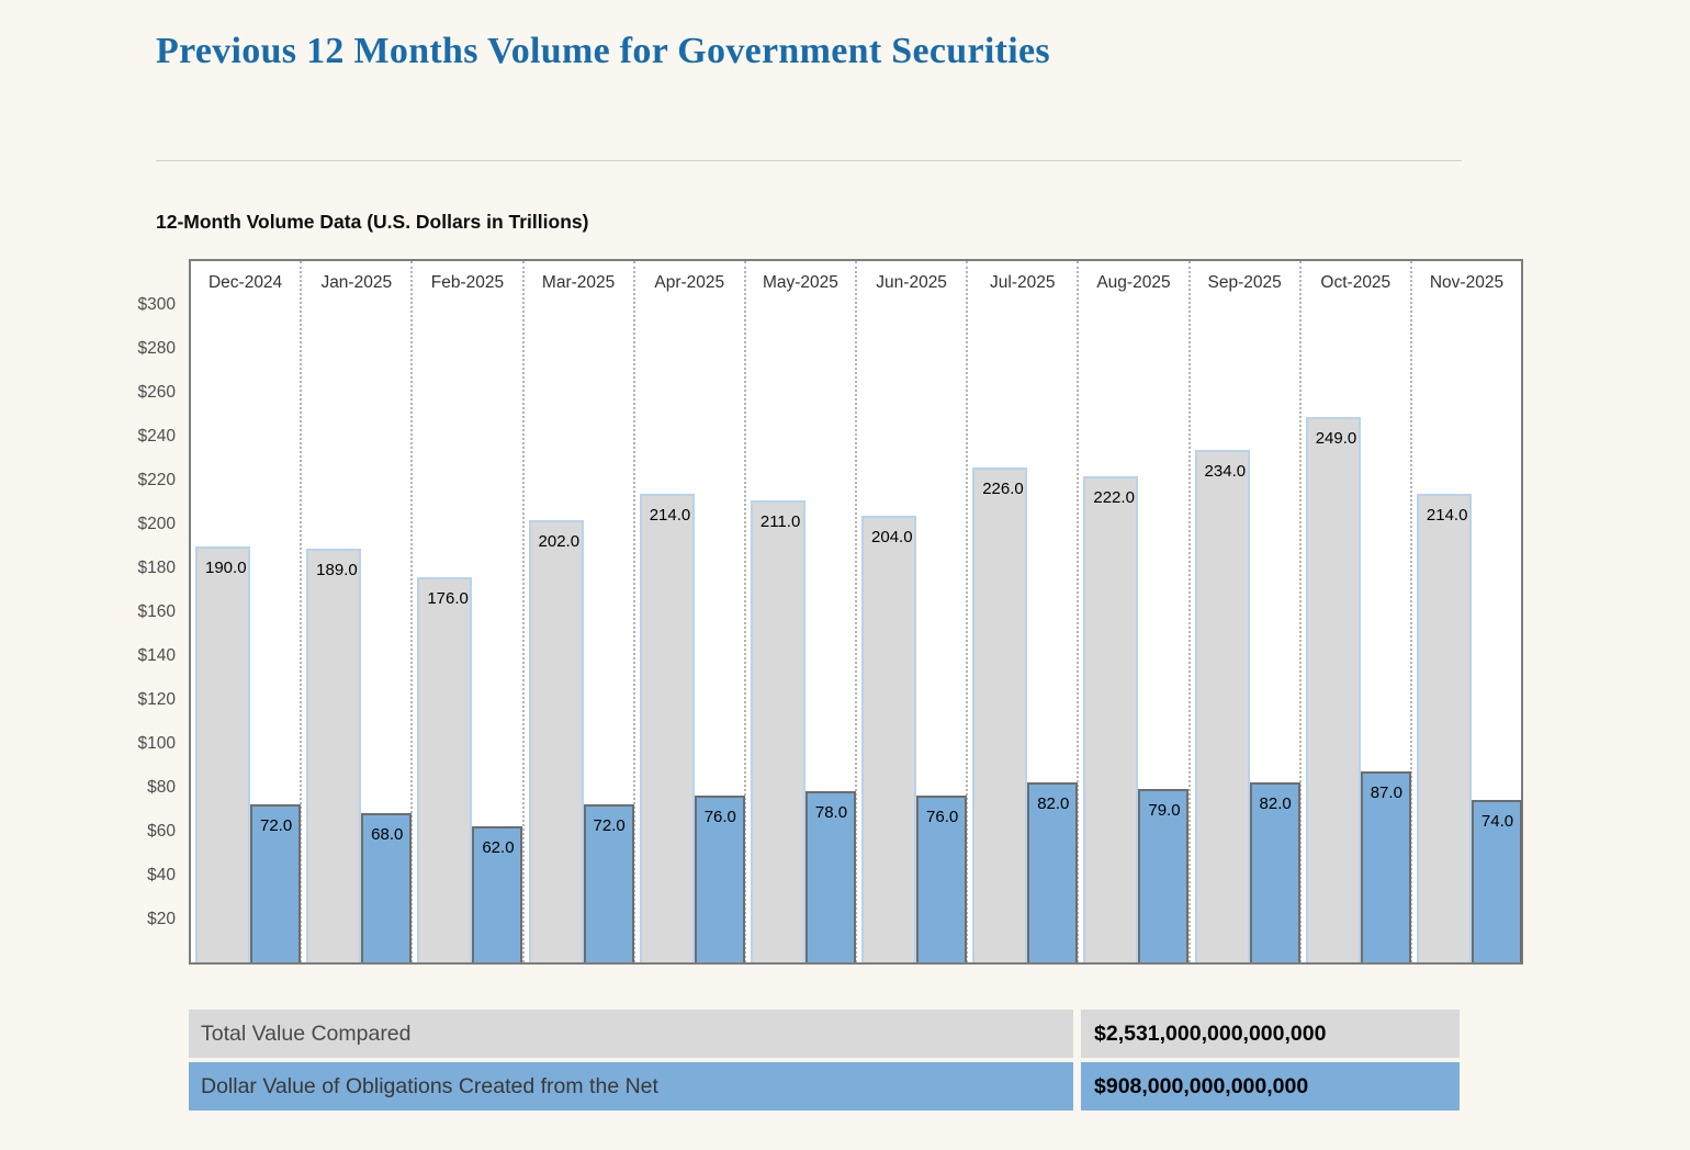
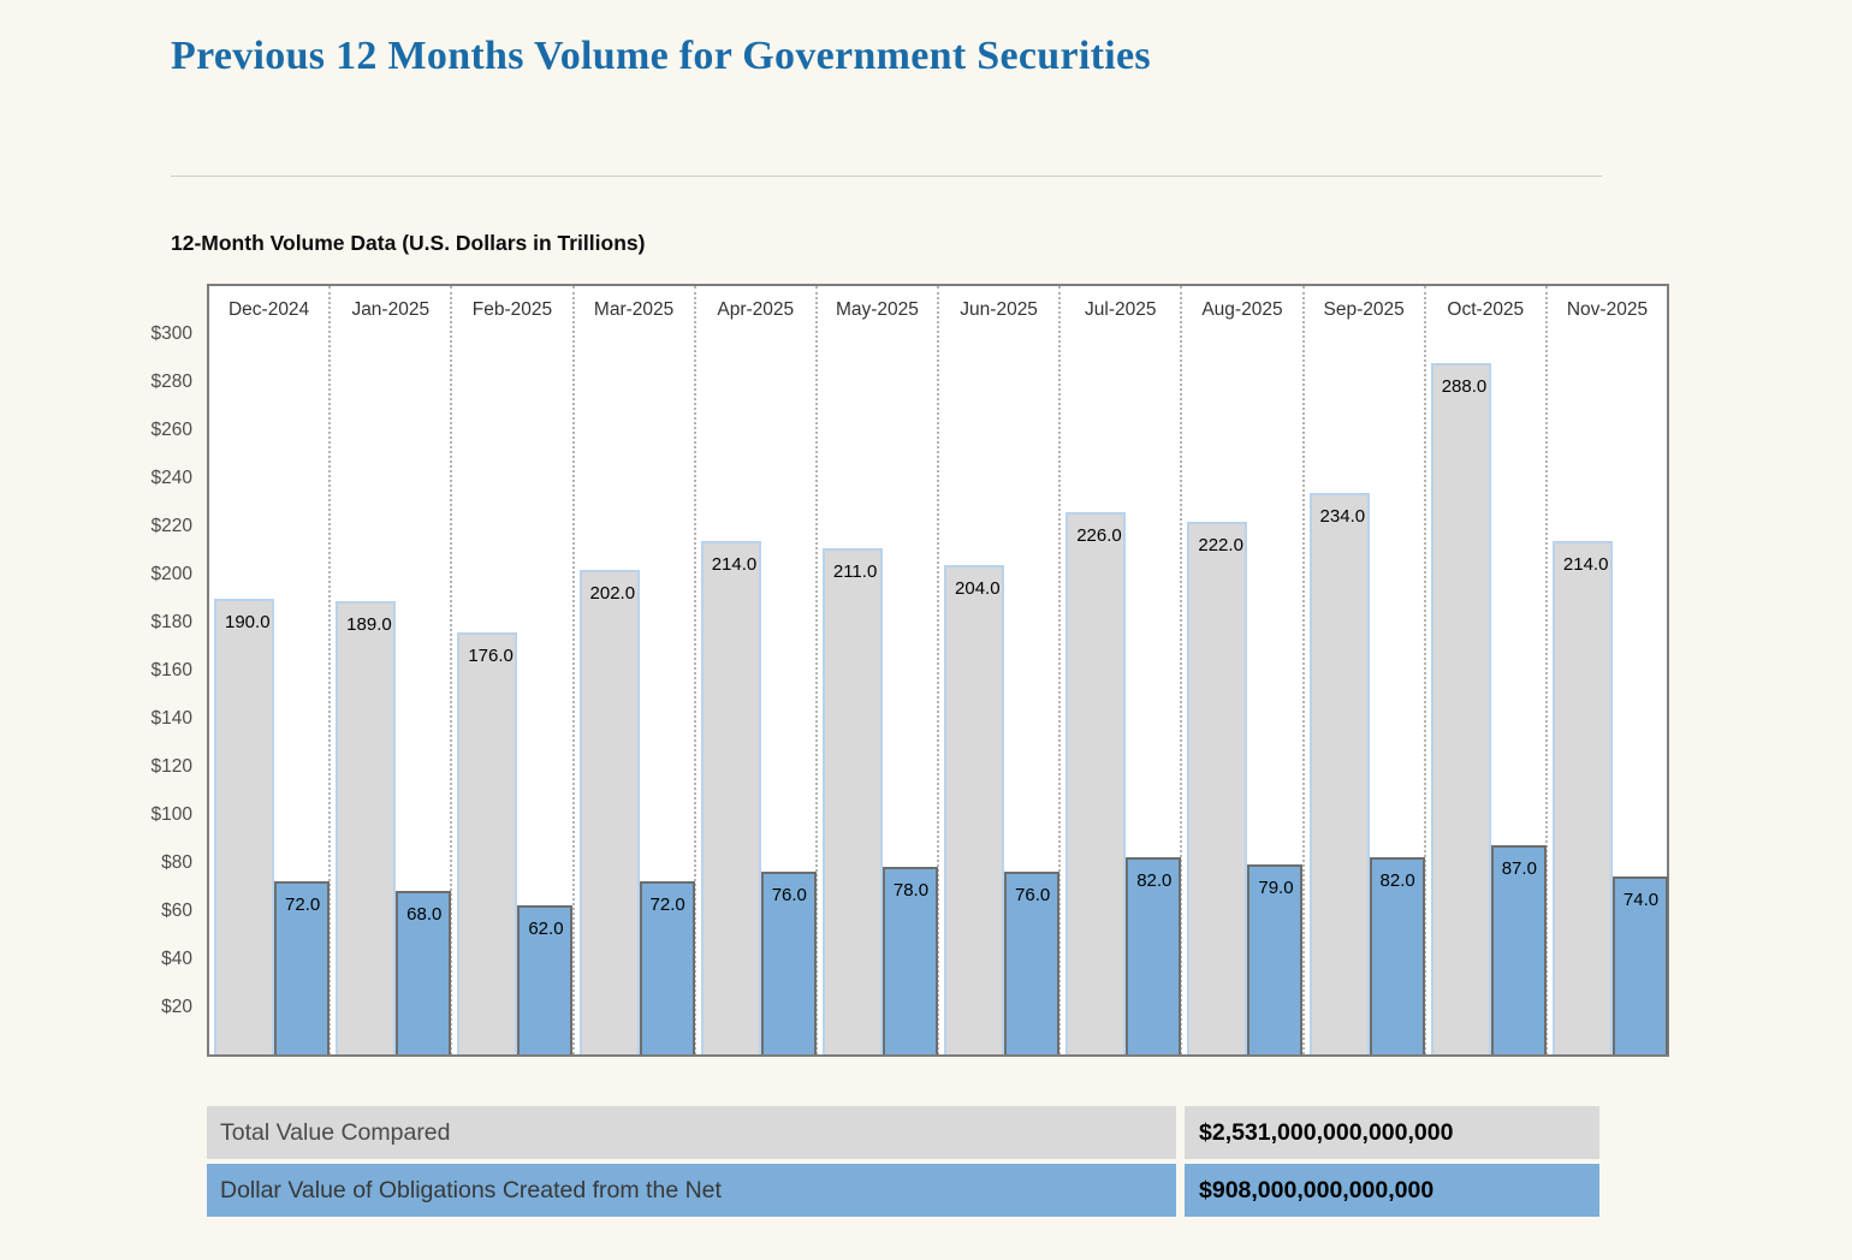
Total Value Compared/Oct-2025: 249.0 -> 288.0
